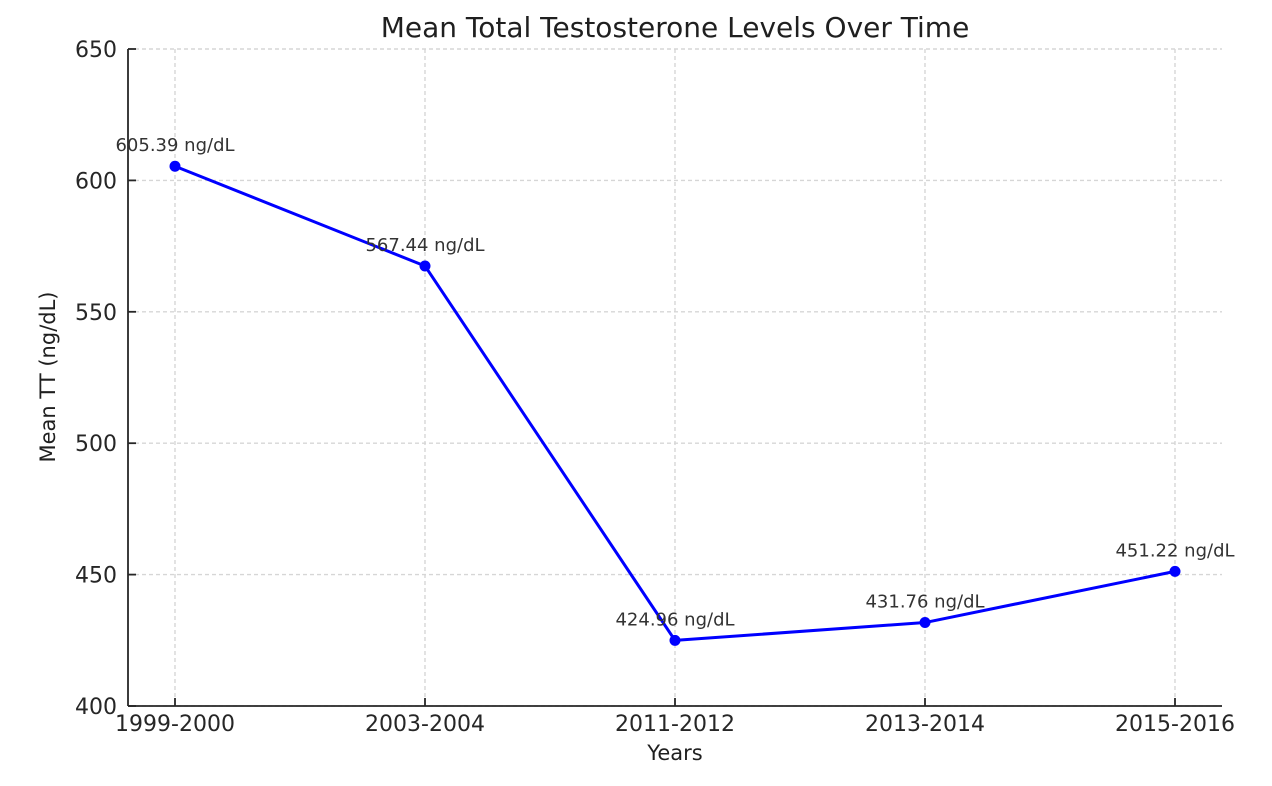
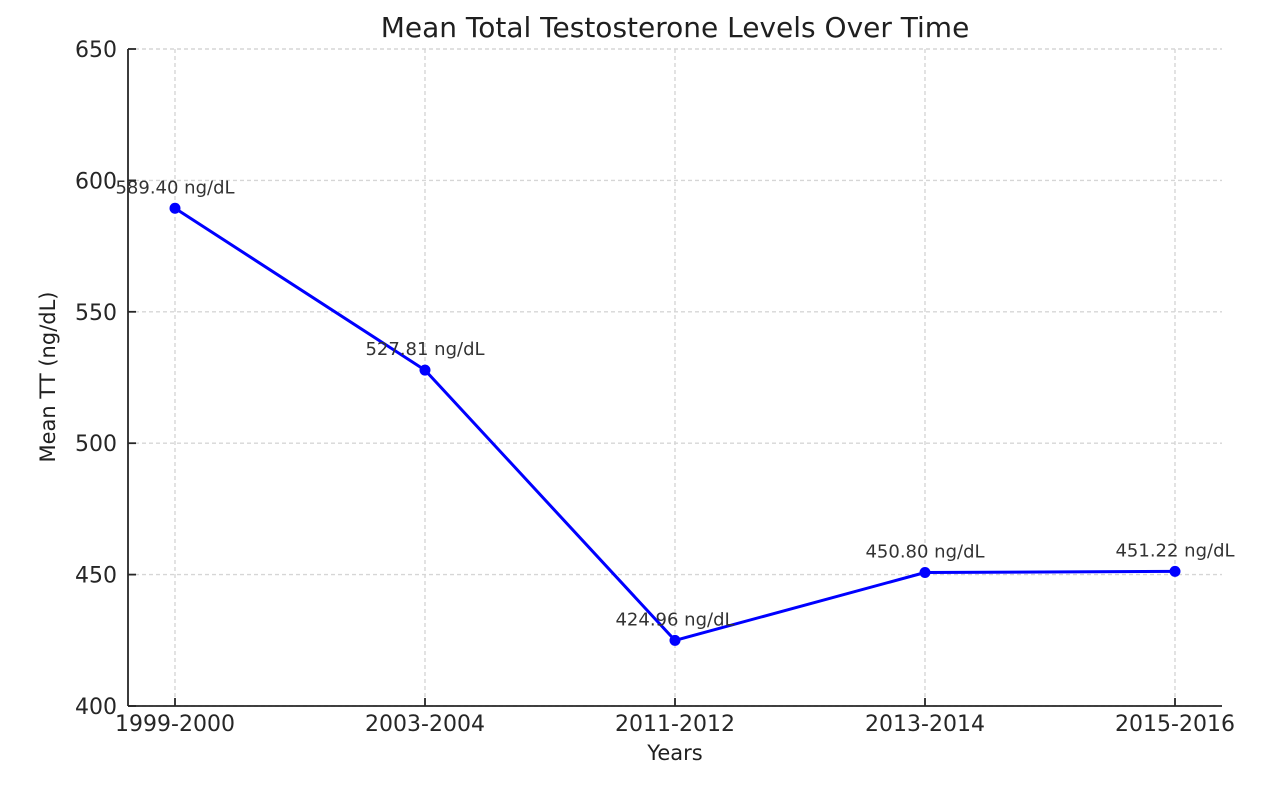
1999-2000: 605.39 -> 589.40
2003-2004: 567.44 -> 527.81
2013-2014: 431.76 -> 450.80
